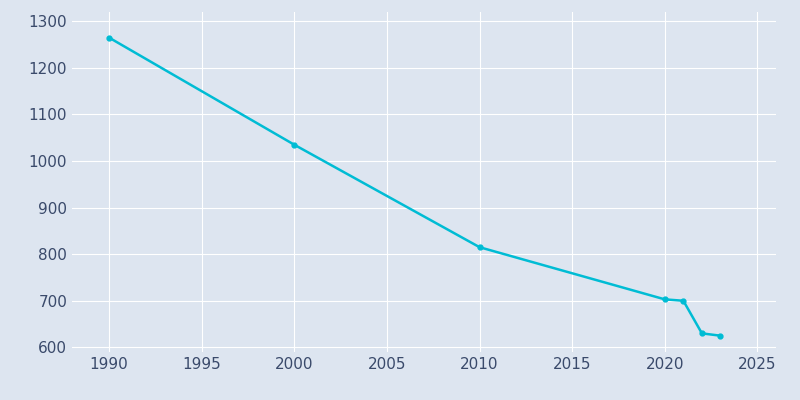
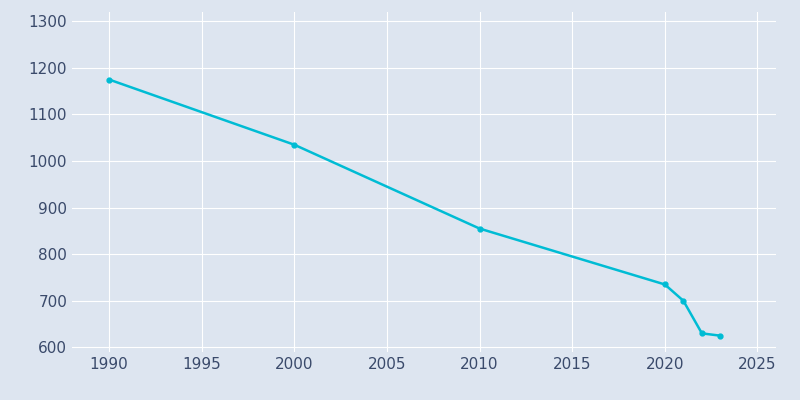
1990: 1265 -> 1175
2010: 815 -> 855
2020: 703 -> 735
